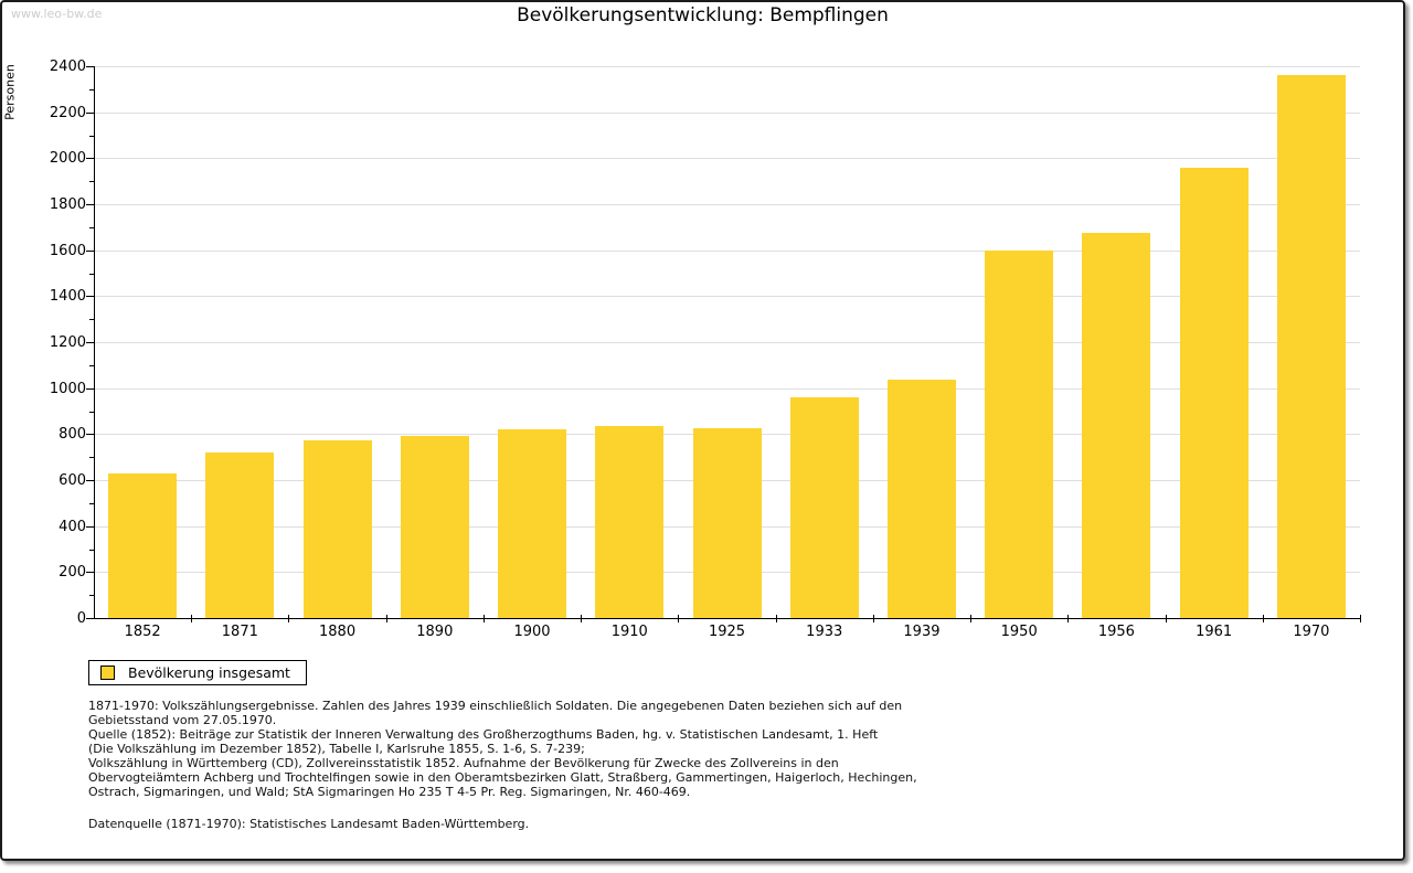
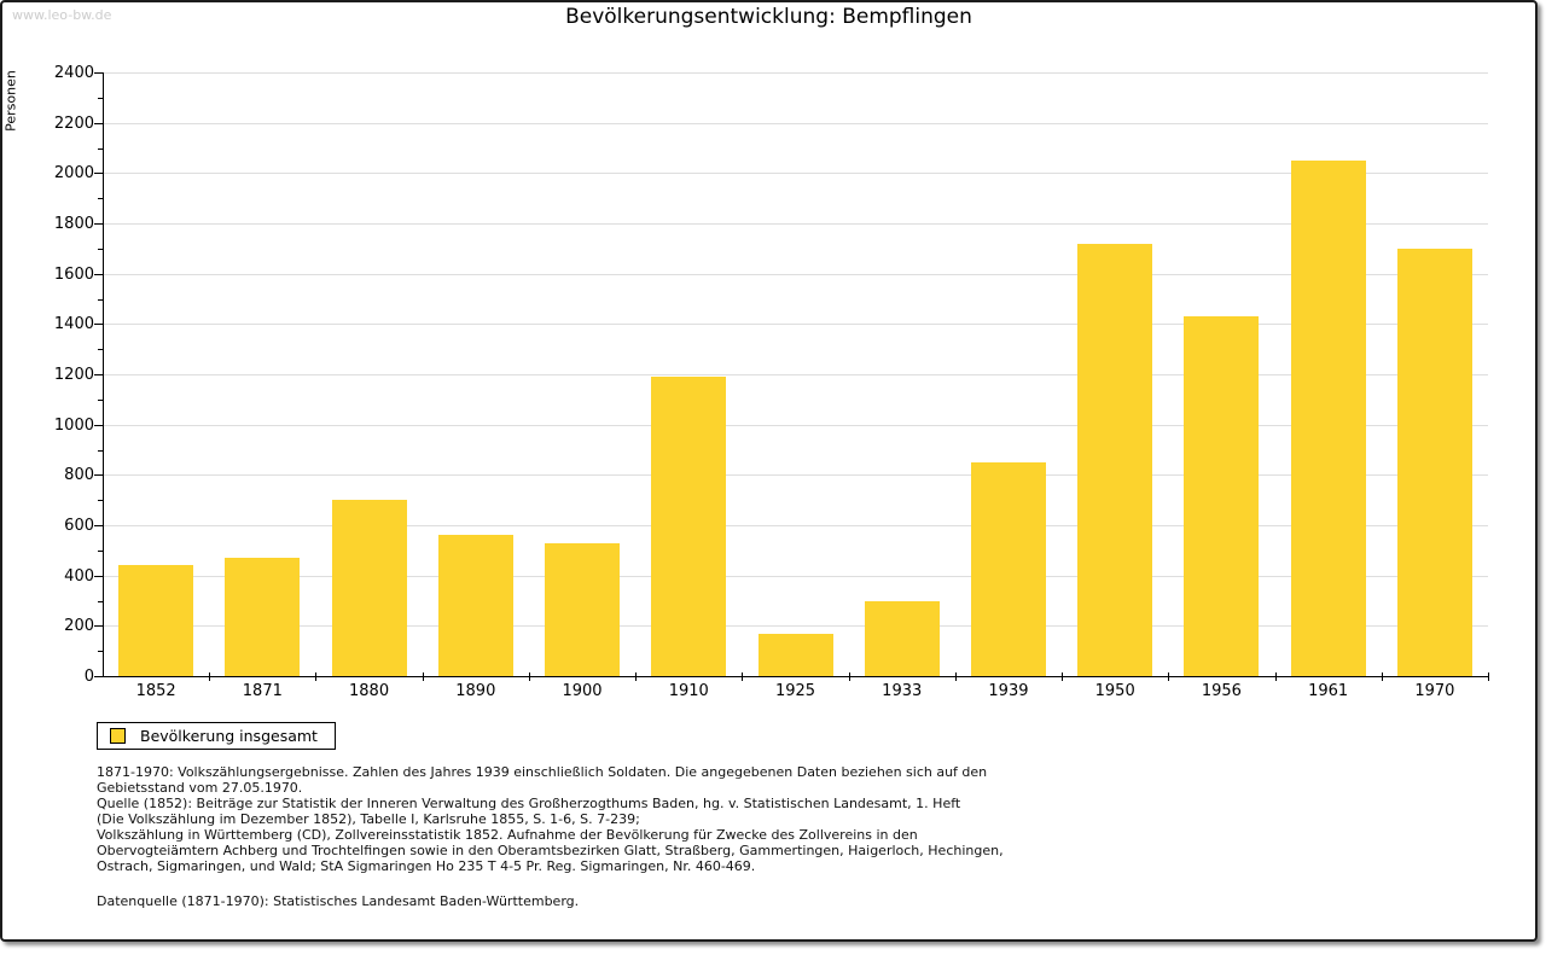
1852: 630 -> 440
1871: 720 -> 470
1880: 780 -> 700
1890: 790 -> 560
1900: 820 -> 530
1910: 840 -> 1190
1925: 830 -> 170
1933: 960 -> 300
1939: 1040 -> 850
1950: 1600 -> 1720
1956: 1680 -> 1430
1961: 1960 -> 2050
1970: 2360 -> 1700
